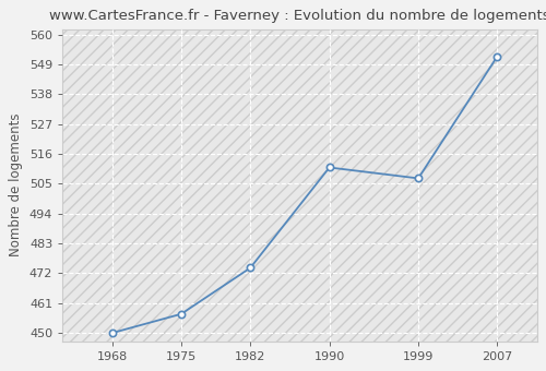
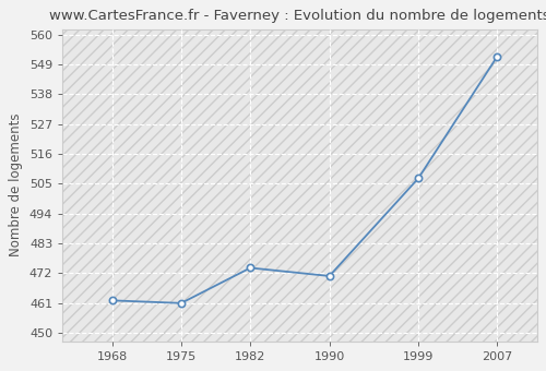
1968: 450 -> 462
1975: 457 -> 461
1990: 511 -> 471
